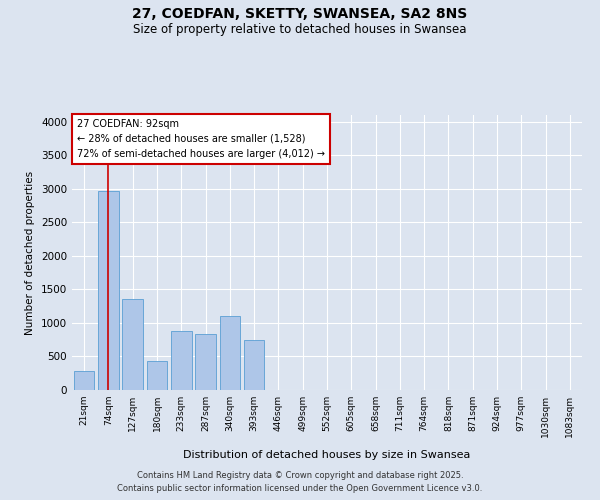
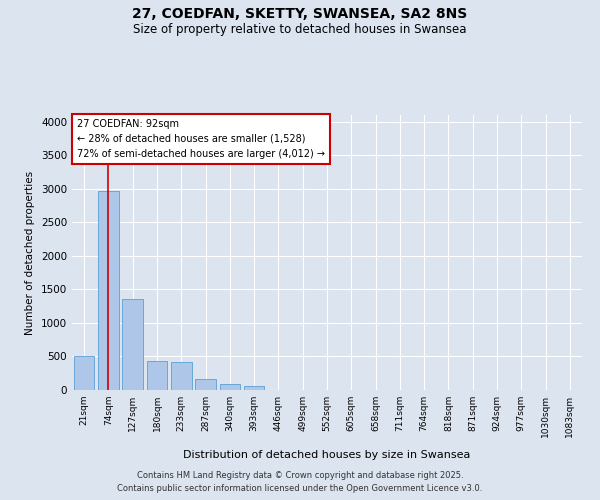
21sqm: 280 -> 510
233sqm: 880 -> 420
287sqm: 840 -> 160
340sqm: 1100 -> 90
393sqm: 740 -> 60
